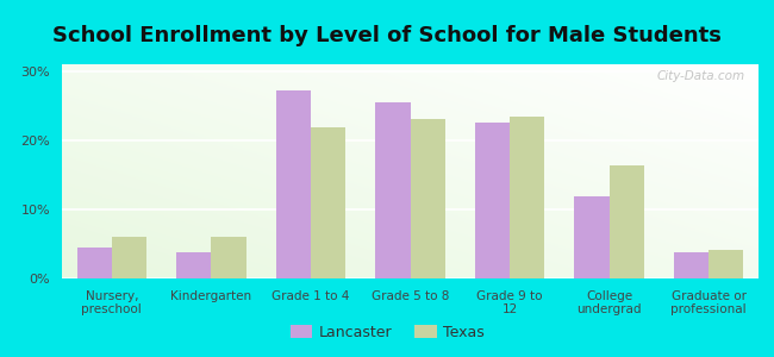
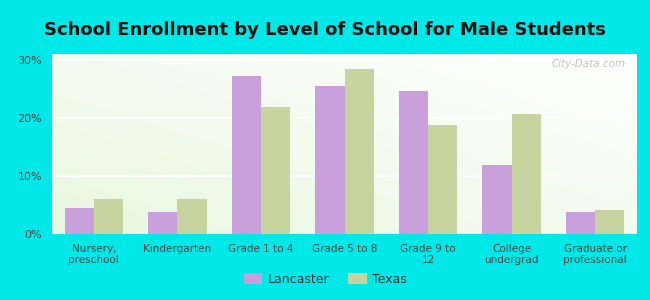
Texas/Grade 5 to 8: 23.0% -> 28.4%
Lancaster/Grade 9 to 12: 22.5% -> 24.6%
Texas/Grade 9 to 12: 23.5% -> 18.8%
Texas/College undergrad: 16.3% -> 20.6%
